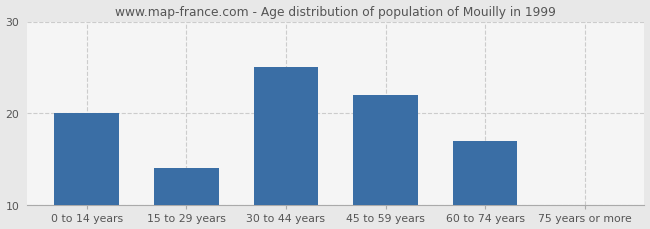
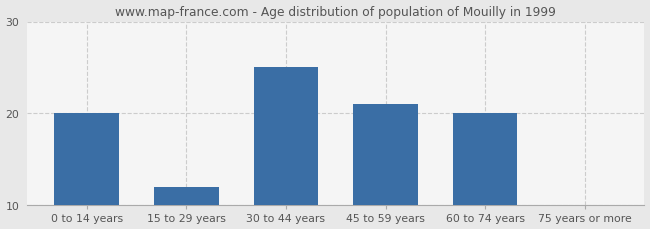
15 to 29 years: 14 -> 12
45 to 59 years: 22 -> 21
60 to 74 years: 17 -> 20
